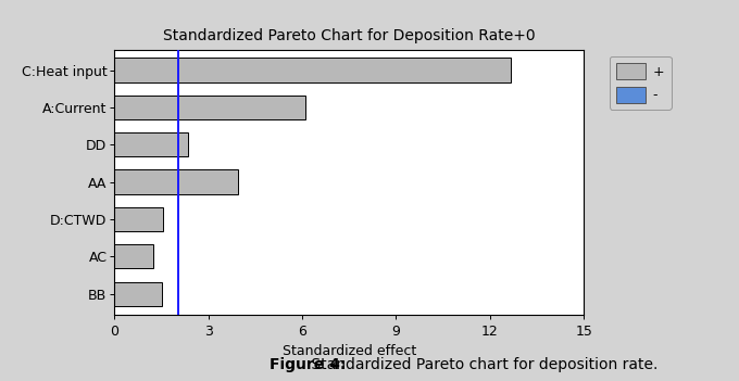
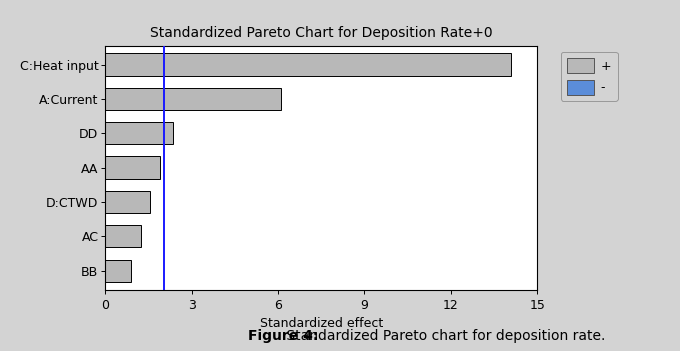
C:Heat input: 12.65 -> 14.10
AA: 3.95 -> 1.90
BB: 1.50 -> 0.90
